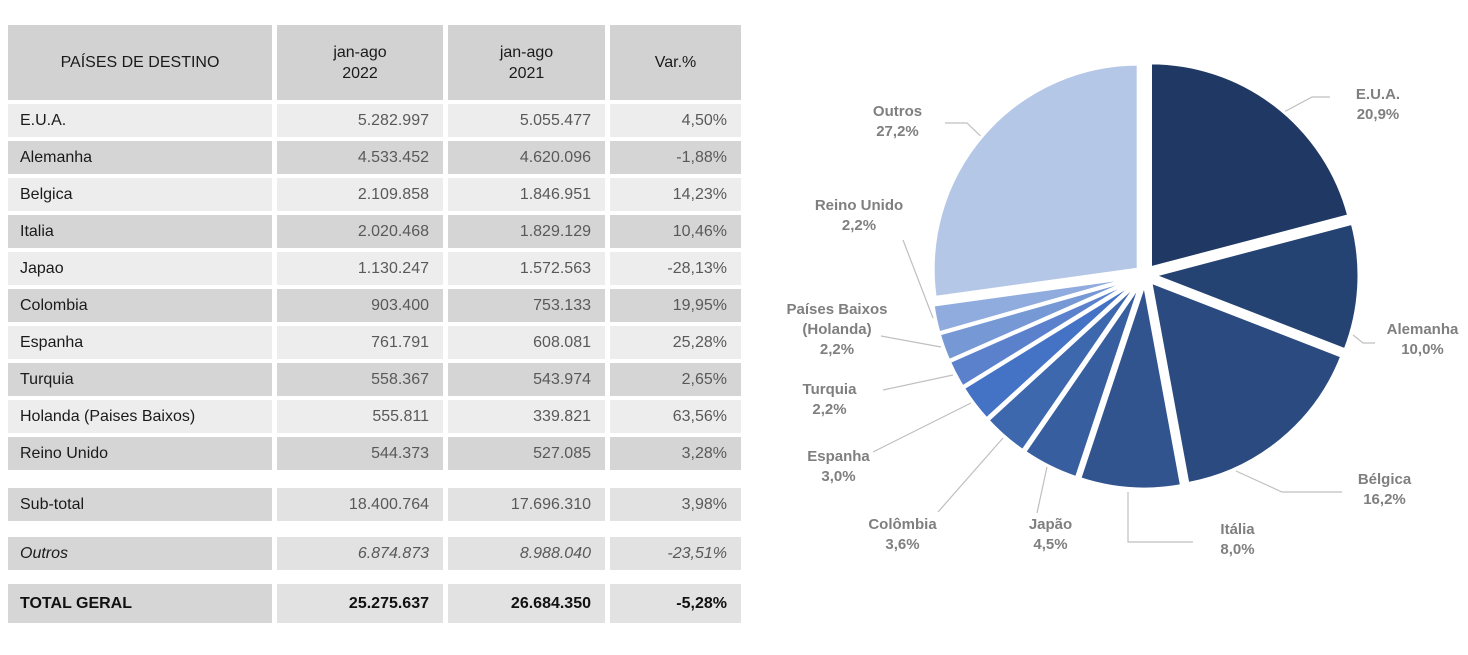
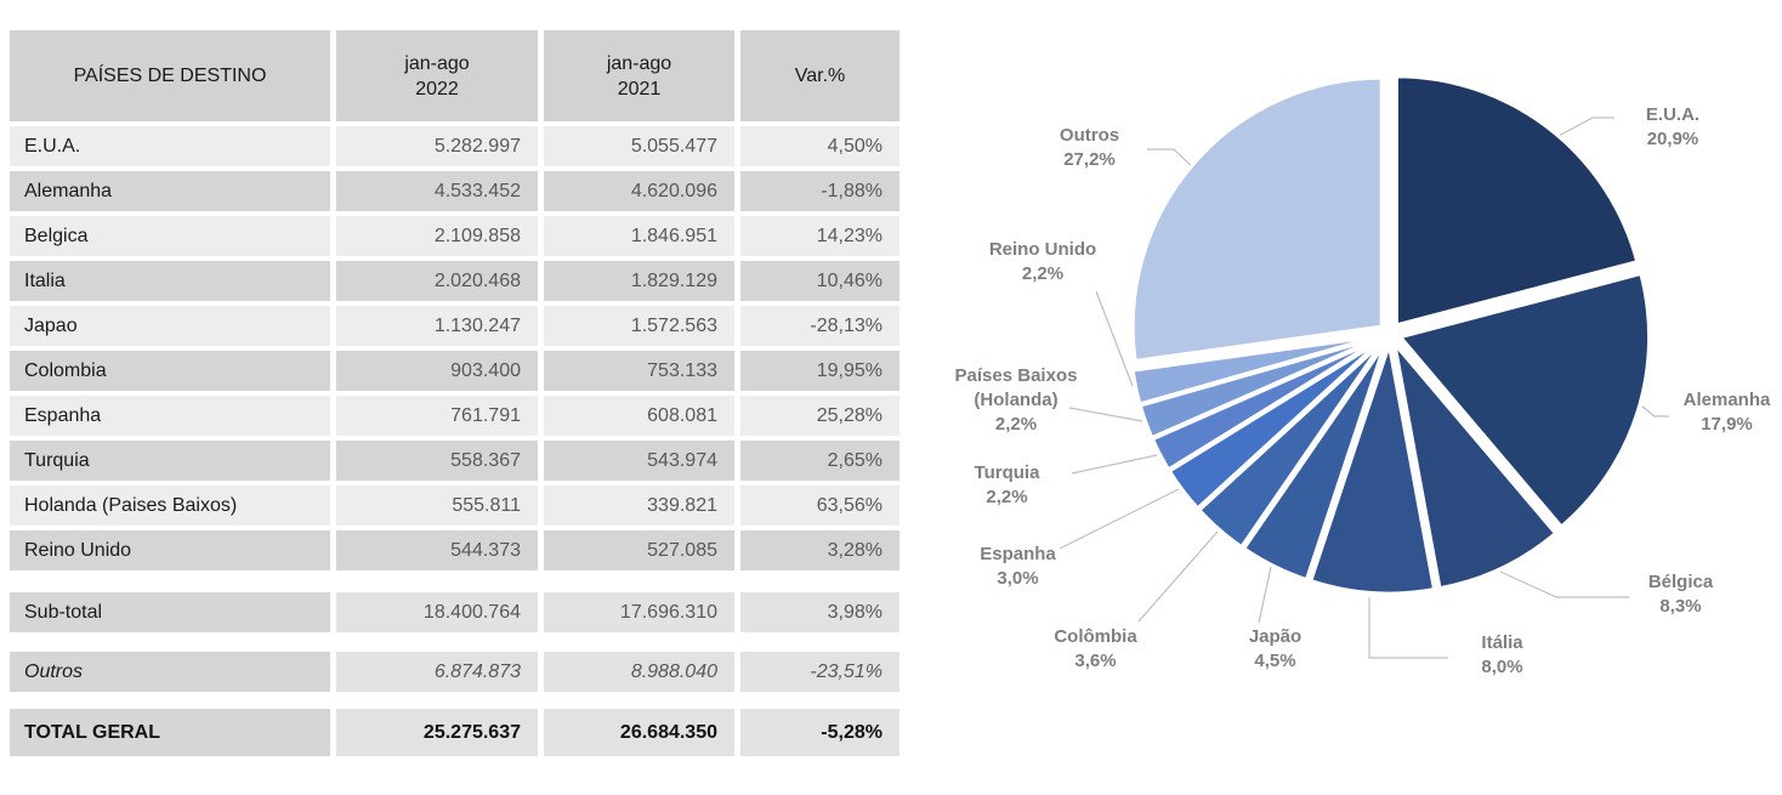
Alemanha: 10,0% -> 17,9%
Bélgica: 16,2% -> 8,3%
